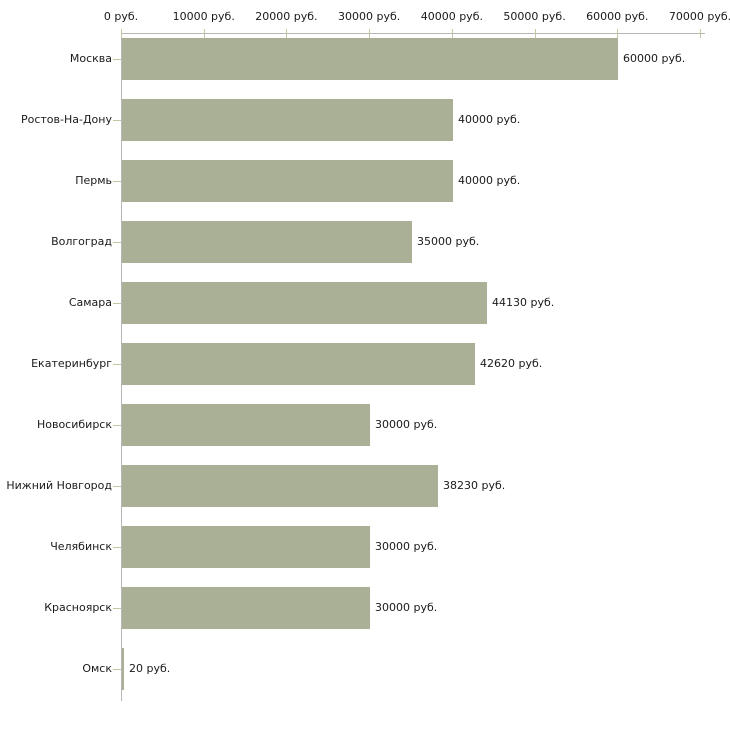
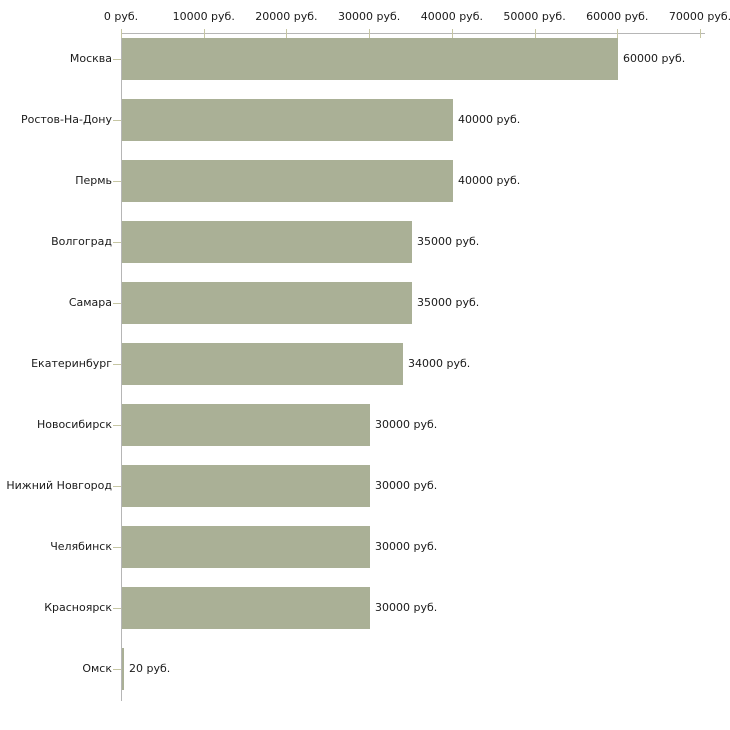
Самара: 44130 -> 35000
Екатеринбург: 42620 -> 34000
Нижний Новгород: 38230 -> 30000
